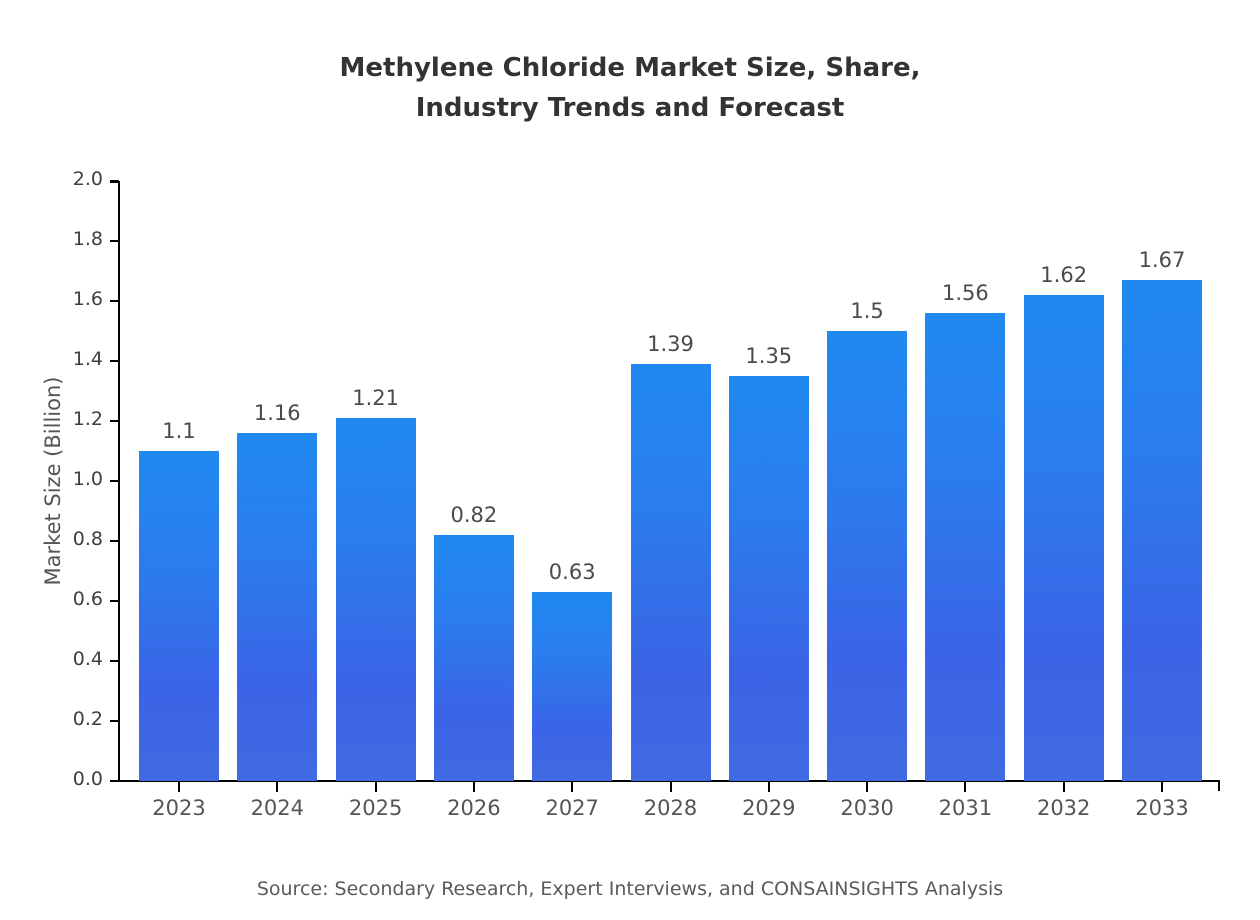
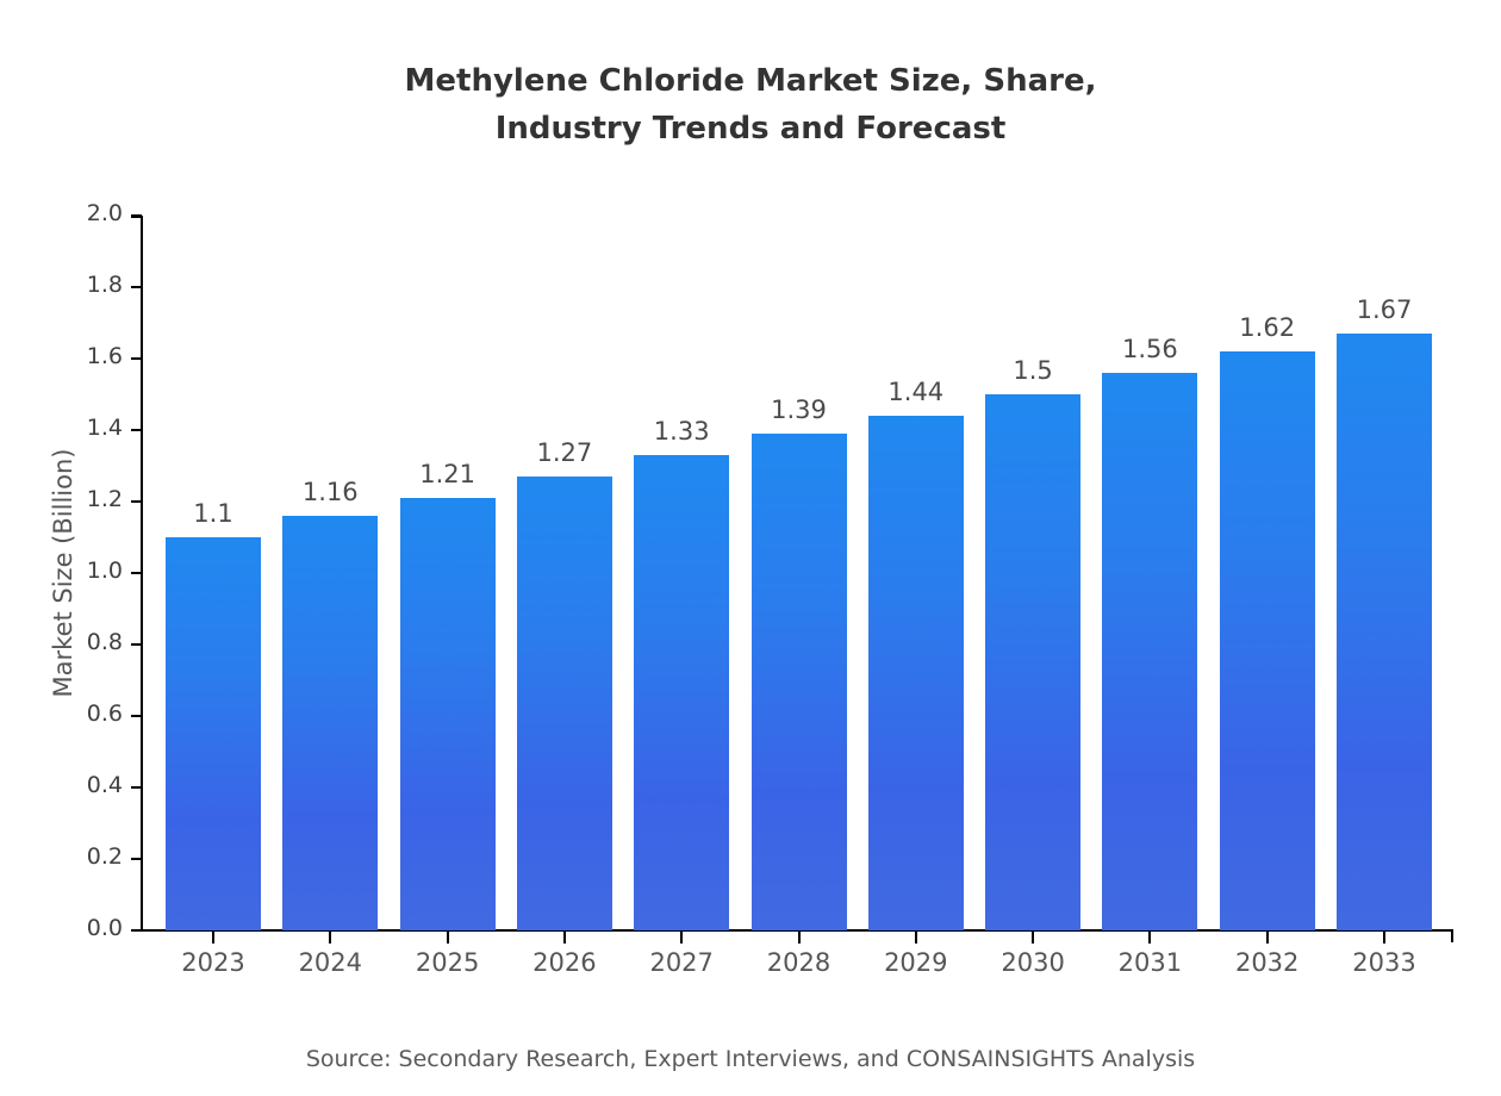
2026: 0.82 -> 1.27
2027: 0.63 -> 1.33
2029: 1.35 -> 1.44
